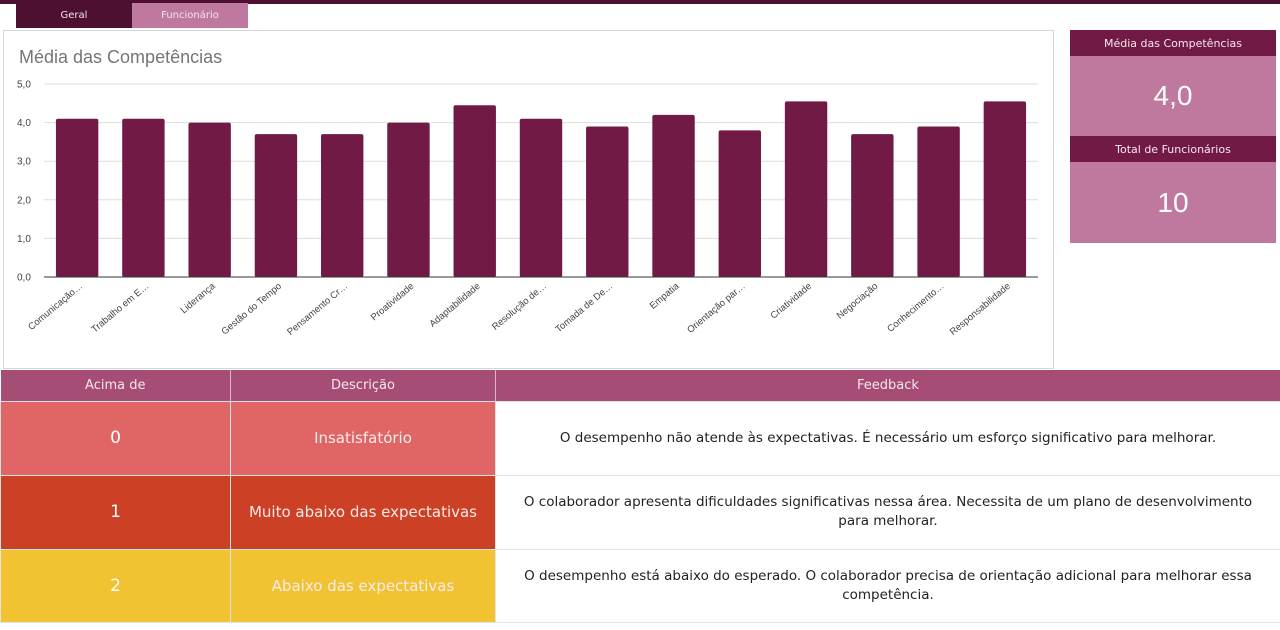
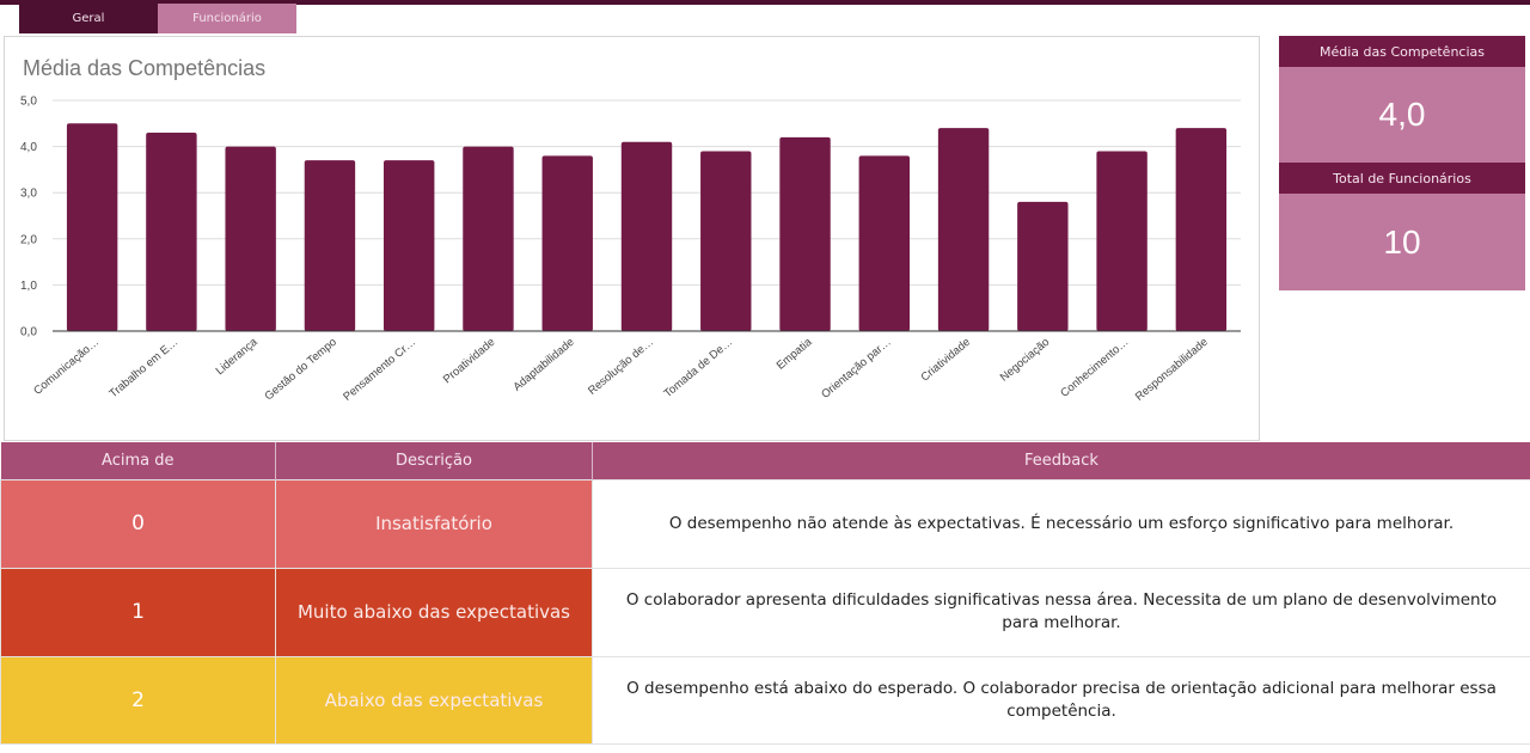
Comunicação…: 4,1 -> 4,5
Trabalho em E…: 4,1 -> 4,3
Adaptabilidade: 4,5 -> 3,8
Criatividade: 4,5 -> 4,4
Negociação: 3,7 -> 2,8
Responsabilidade: 4,5 -> 4,4
